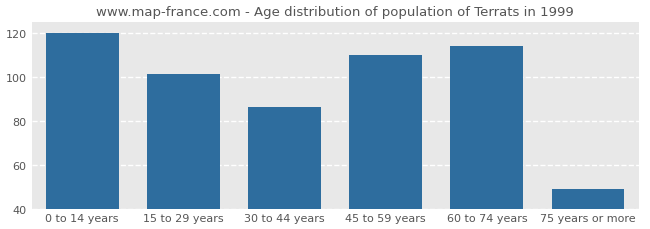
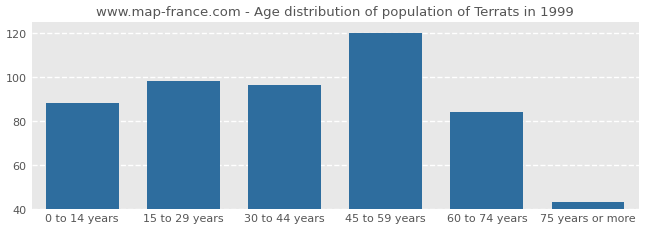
0 to 14 years: 120 -> 88
15 to 29 years: 101 -> 98
30 to 44 years: 86 -> 96
45 to 59 years: 110 -> 120
60 to 74 years: 114 -> 84
75 years or more: 49 -> 43
